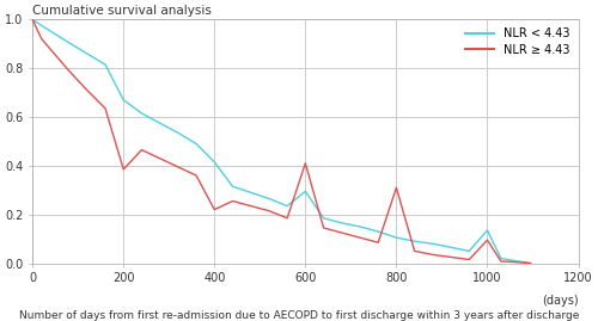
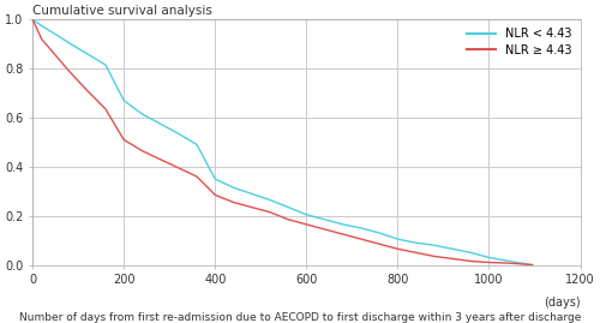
NLR ≥ 4.43/200: 0.385 -> 0.510
NLR < 4.43/400: 0.415 -> 0.350
NLR ≥ 4.43/400: 0.220 -> 0.285
NLR < 4.43/600: 0.295 -> 0.205
NLR ≥ 4.43/600: 0.410 -> 0.165
NLR ≥ 4.43/800: 0.310 -> 0.065
NLR < 4.43/1000: 0.135 -> 0.030
NLR ≥ 4.43/1000: 0.095 -> 0.010
